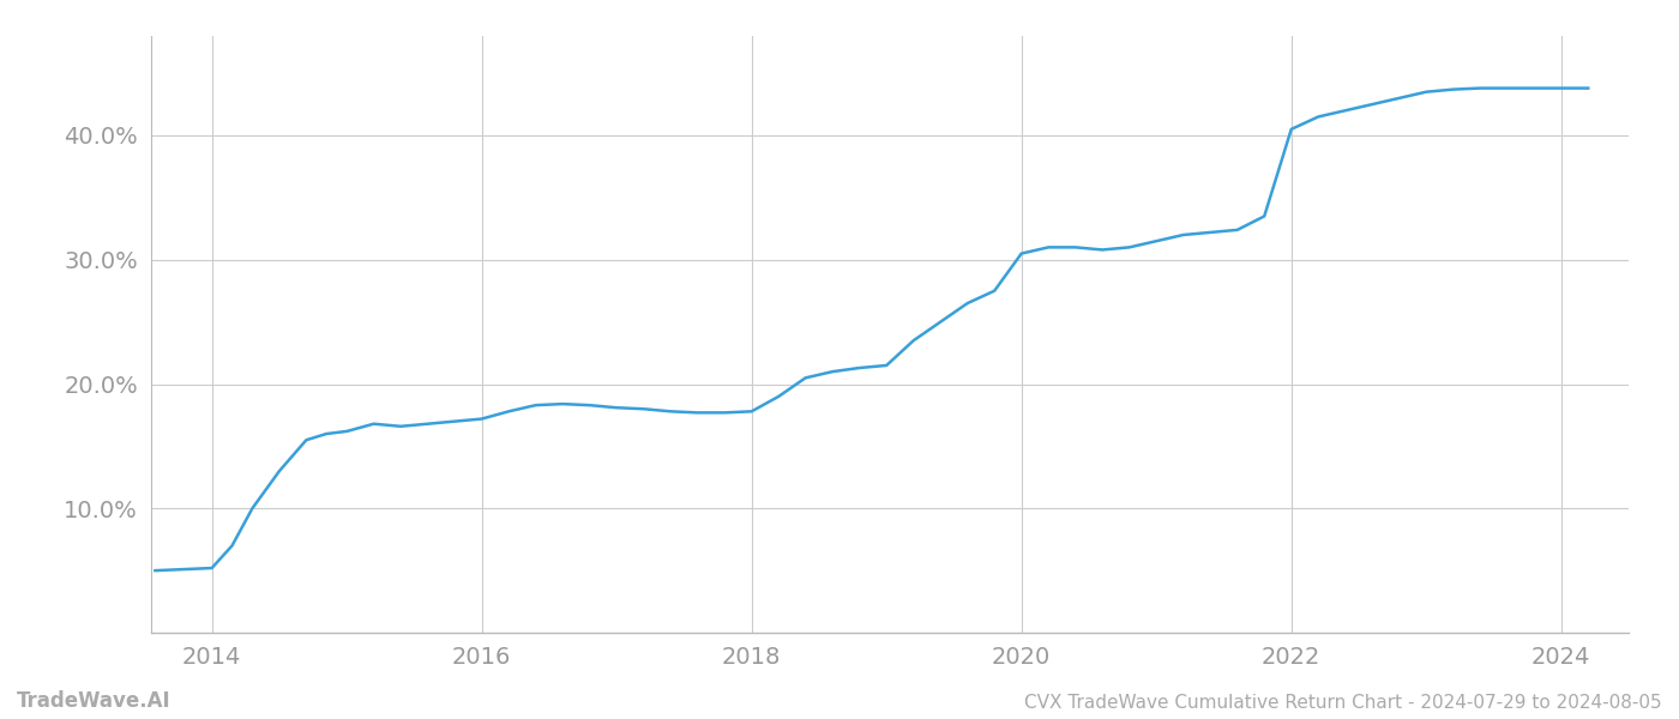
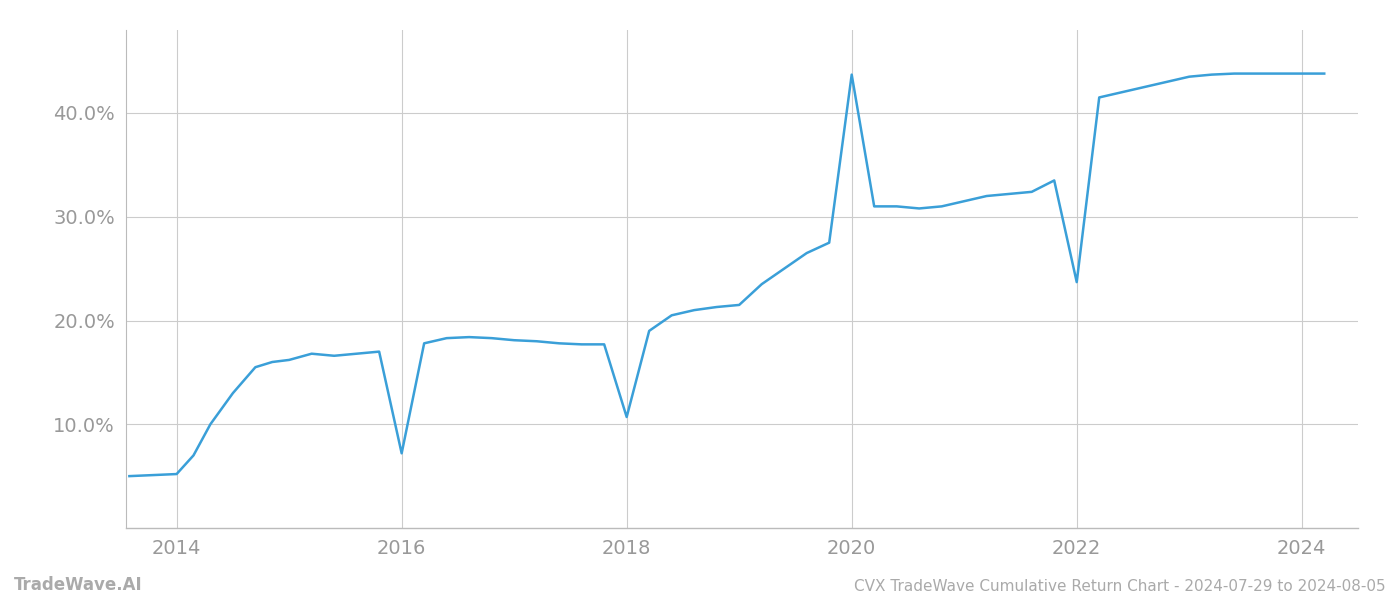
2016: 17.2% -> 7.2%
2018: 17.8% -> 10.7%
2020: 30.5% -> 43.7%
2022: 40.5% -> 23.7%
